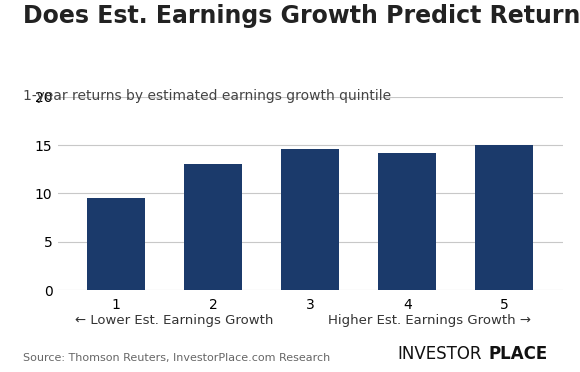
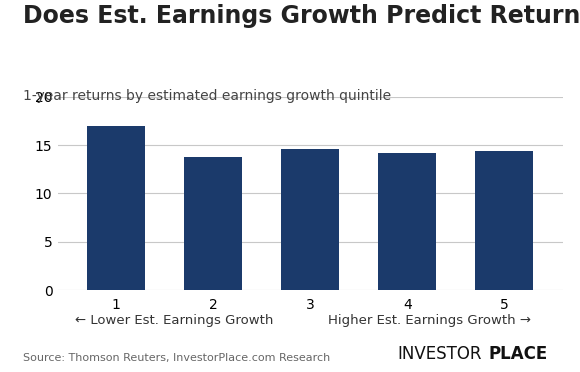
1: 9.5 -> 17.0
2: 13.0 -> 13.8
5: 15.0 -> 14.4
